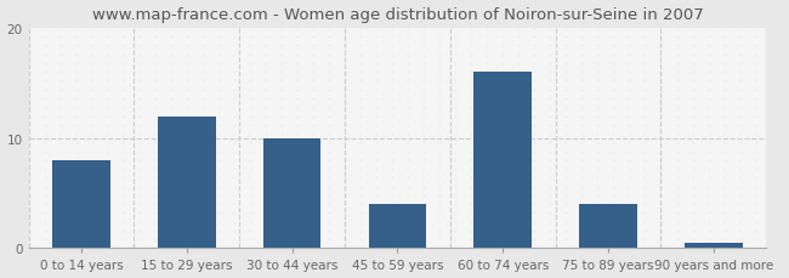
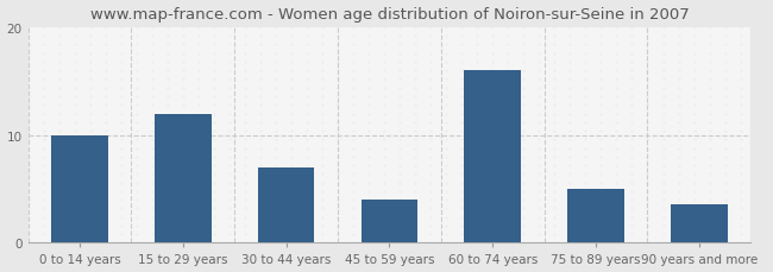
0 to 14 years: 8.0 -> 10.0
30 to 44 years: 10.0 -> 7.0
75 to 89 years: 4.0 -> 5.0
90 years and more: 0.5 -> 3.6
